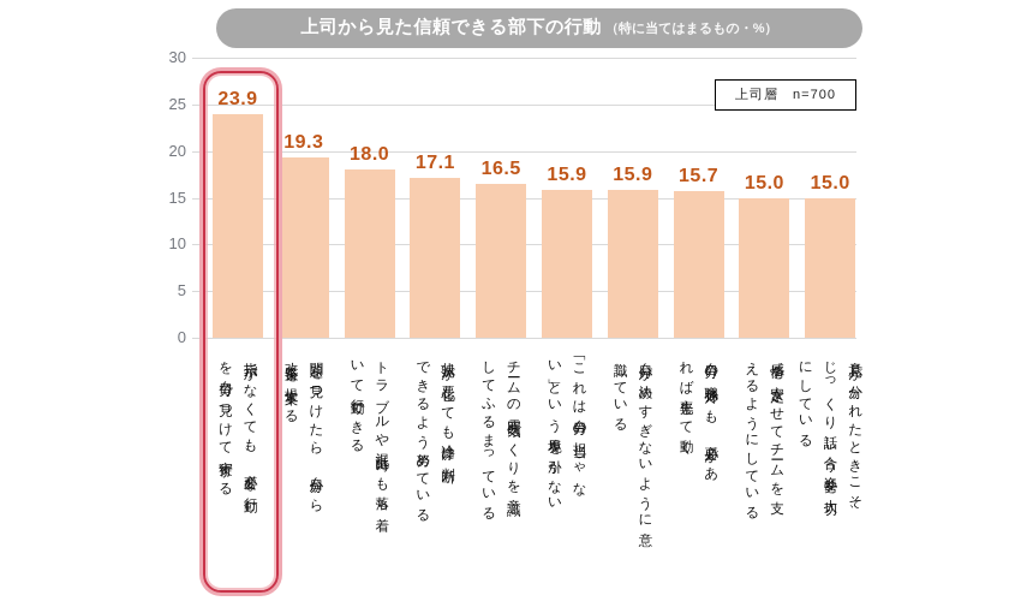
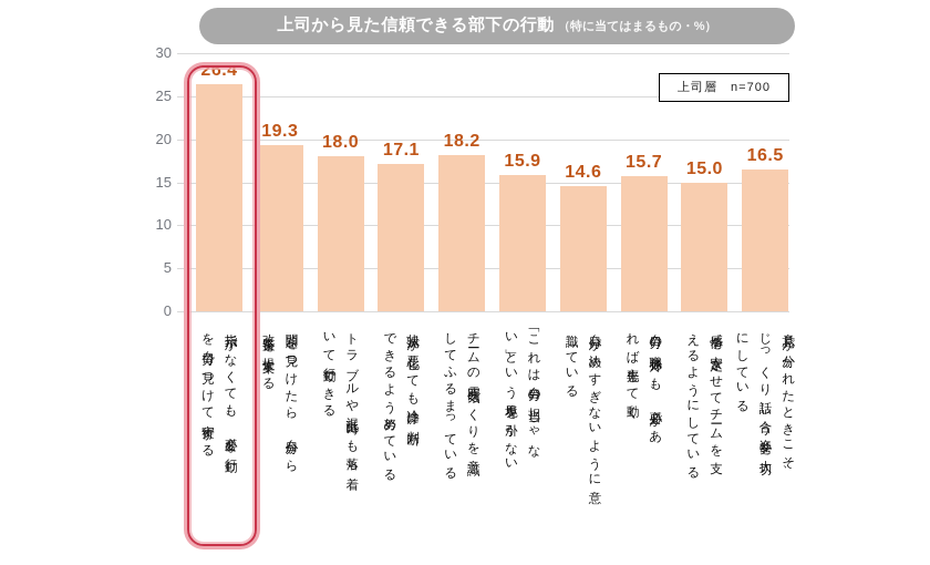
指示がなくても、必要な行動 を自分で見つけて実行する: 23.9 -> 26.4
チームの雰囲気づくりを意識 してふるまっている: 16.5 -> 18.2
自分が決めすぎないように意 識している: 15.9 -> 14.6
意見が分かれたときこそ、 じっくり話し合う姿勢を大切 にしている: 15.0 -> 16.5
